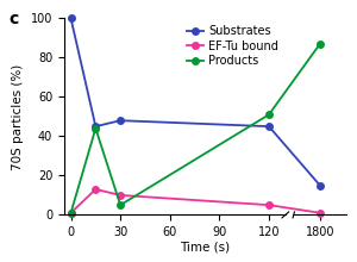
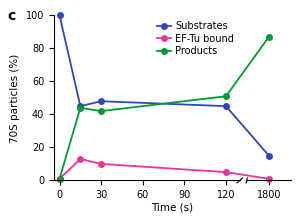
Products/30: 5 -> 42
